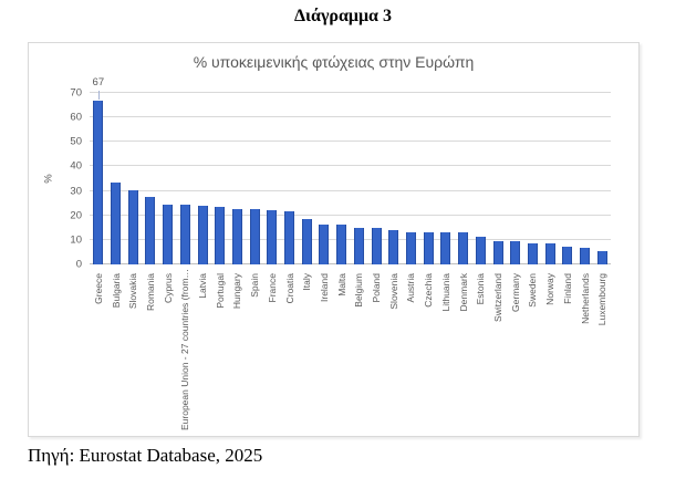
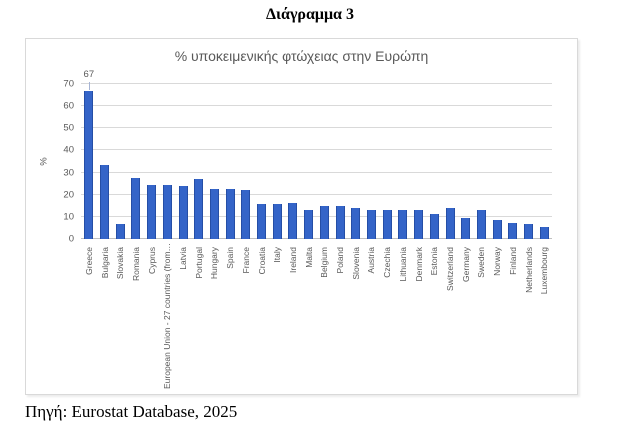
Slovakia: 30 -> 7
Portugal: 24 -> 27
Croatia: 22 -> 16
Italy: 19 -> 16
Malta: 16 -> 13
Switzerland: 9 -> 14
Sweden: 9 -> 13
